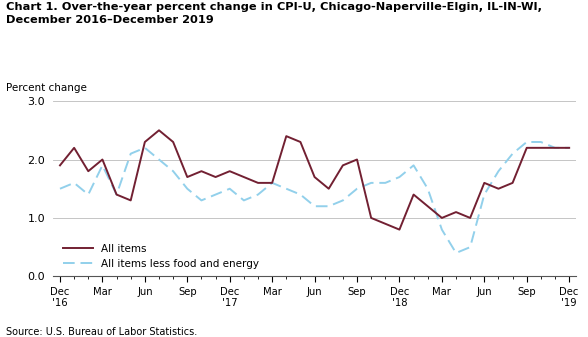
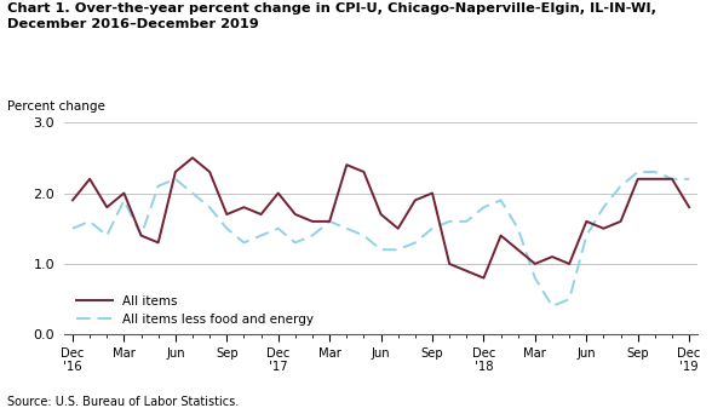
All items/Dec '17: 1.8 -> 2.0
All items less food and energy/Dec '18: 1.7 -> 1.8
All items/Dec '19: 2.2 -> 1.8
